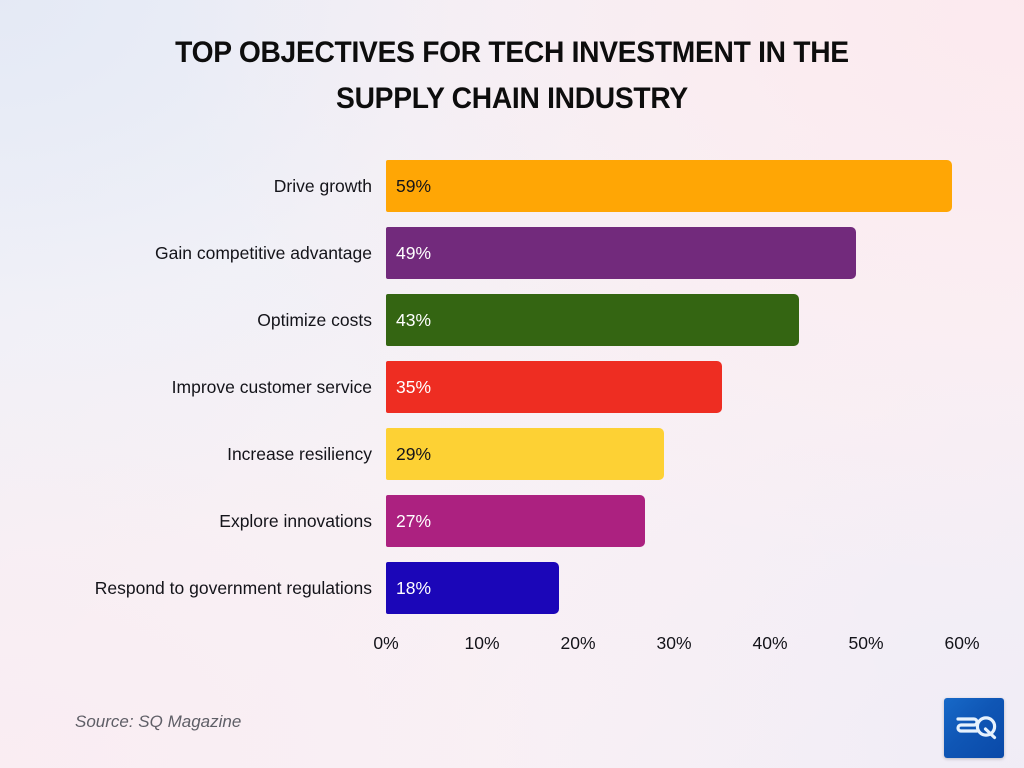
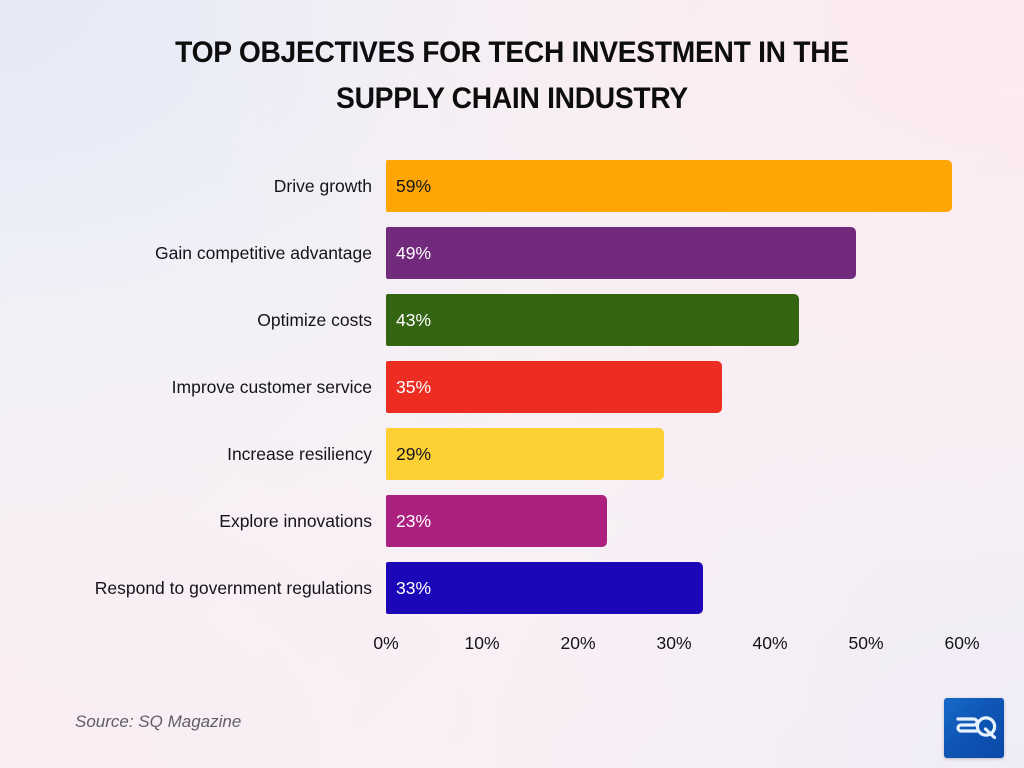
Explore innovations: 27% -> 23%
Respond to government regulations: 18% -> 33%
